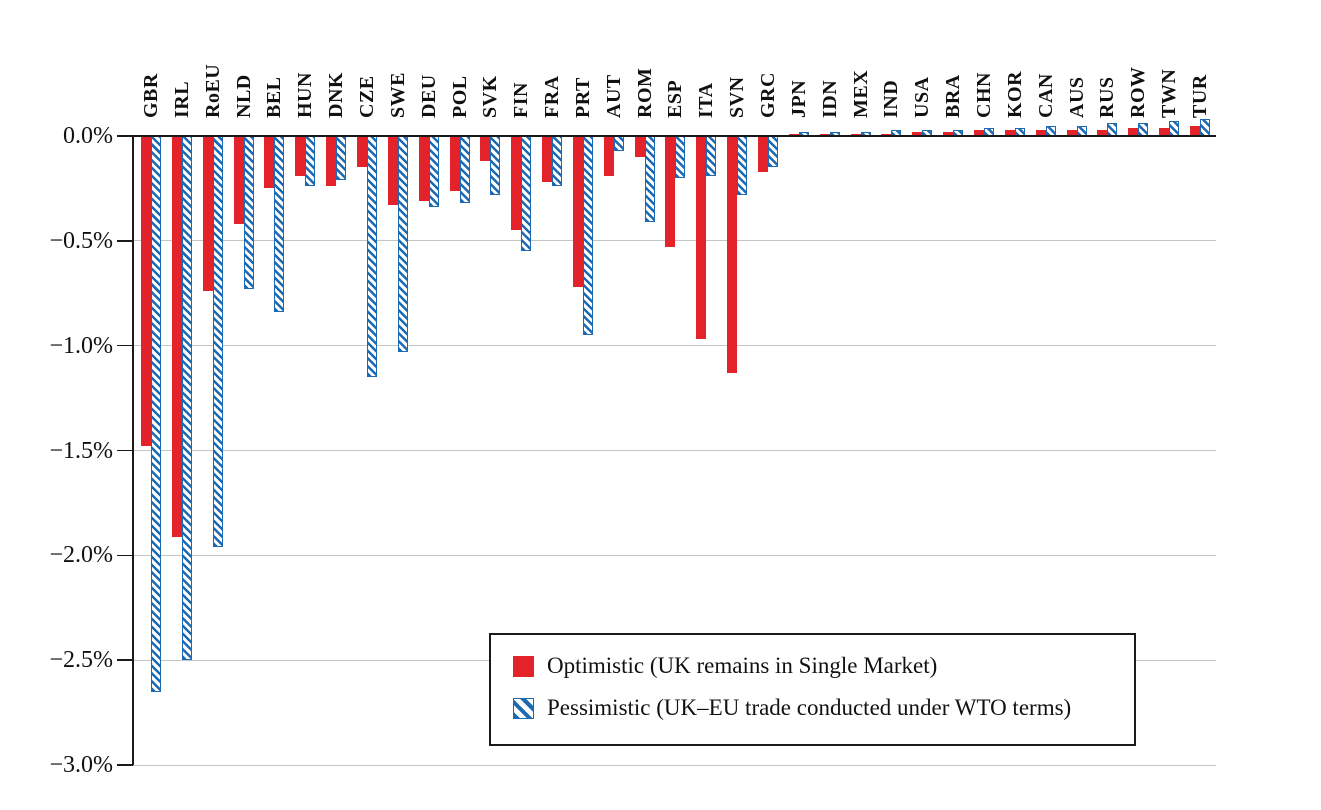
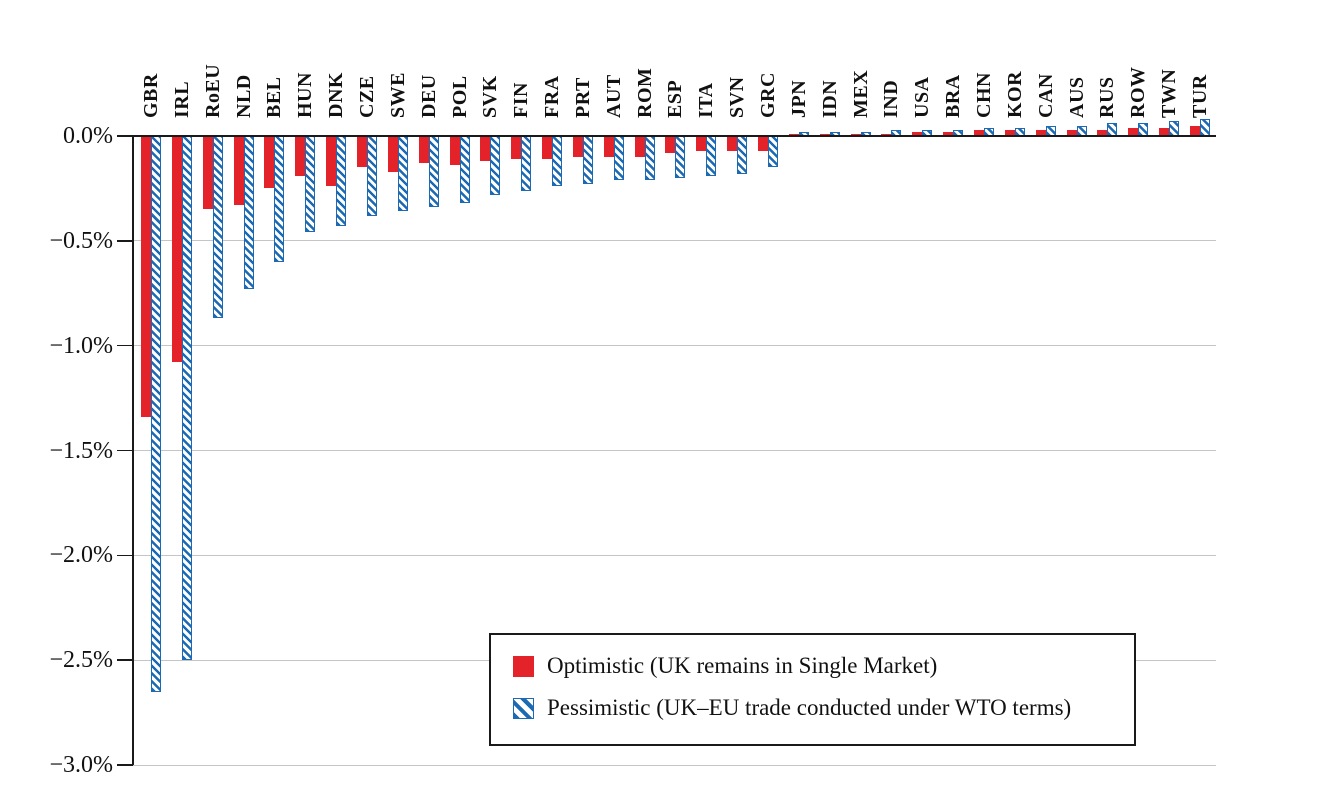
Optimistic (UK remains in Single Market)/GBR: -1.48% -> -1.34%
Optimistic (UK remains in Single Market)/IRL: -1.91% -> -1.08%
Optimistic (UK remains in Single Market)/RoEU: -0.74% -> -0.35%
Pessimistic (UK–EU trade conducted under WTO terms)/RoEU: -1.96% -> -0.87%
Optimistic (UK remains in Single Market)/NLD: -0.42% -> -0.33%
Pessimistic (UK–EU trade conducted under WTO terms)/BEL: -0.84% -> -0.60%
Pessimistic (UK–EU trade conducted under WTO terms)/HUN: -0.24% -> -0.46%
Pessimistic (UK–EU trade conducted under WTO terms)/DNK: -0.21% -> -0.43%
Pessimistic (UK–EU trade conducted under WTO terms)/CZE: -1.15% -> -0.38%
Optimistic (UK remains in Single Market)/SWE: -0.33% -> -0.17%
Pessimistic (UK–EU trade conducted under WTO terms)/SWE: -1.03% -> -0.36%
Optimistic (UK remains in Single Market)/DEU: -0.31% -> -0.13%
Optimistic (UK remains in Single Market)/POL: -0.26% -> -0.14%
Optimistic (UK remains in Single Market)/FIN: -0.45% -> -0.11%
Pessimistic (UK–EU trade conducted under WTO terms)/FIN: -0.55% -> -0.26%
Optimistic (UK remains in Single Market)/FRA: -0.22% -> -0.11%
Optimistic (UK remains in Single Market)/PRT: -0.72% -> -0.10%
Pessimistic (UK–EU trade conducted under WTO terms)/PRT: -0.95% -> -0.23%
Optimistic (UK remains in Single Market)/AUT: -0.19% -> -0.10%
Pessimistic (UK–EU trade conducted under WTO terms)/AUT: -0.07% -> -0.21%
Pessimistic (UK–EU trade conducted under WTO terms)/ROM: -0.41% -> -0.21%
Optimistic (UK remains in Single Market)/ESP: -0.53% -> -0.08%
Optimistic (UK remains in Single Market)/ITA: -0.97% -> -0.07%
Optimistic (UK remains in Single Market)/SVN: -1.13% -> -0.07%
Pessimistic (UK–EU trade conducted under WTO terms)/SVN: -0.28% -> -0.18%
Optimistic (UK remains in Single Market)/GRC: -0.17% -> -0.07%
